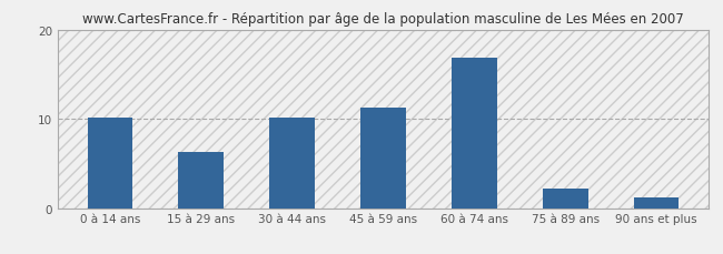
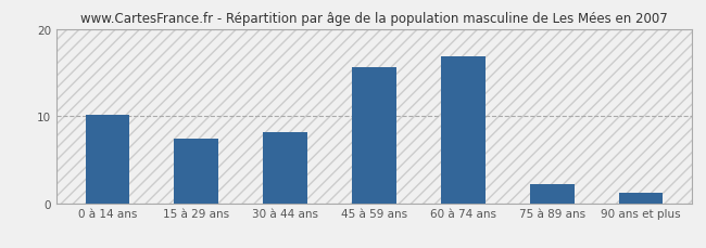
15 à 29 ans: 6.3 -> 7.4
30 à 44 ans: 10.1 -> 8.2
45 à 59 ans: 11.3 -> 15.6
